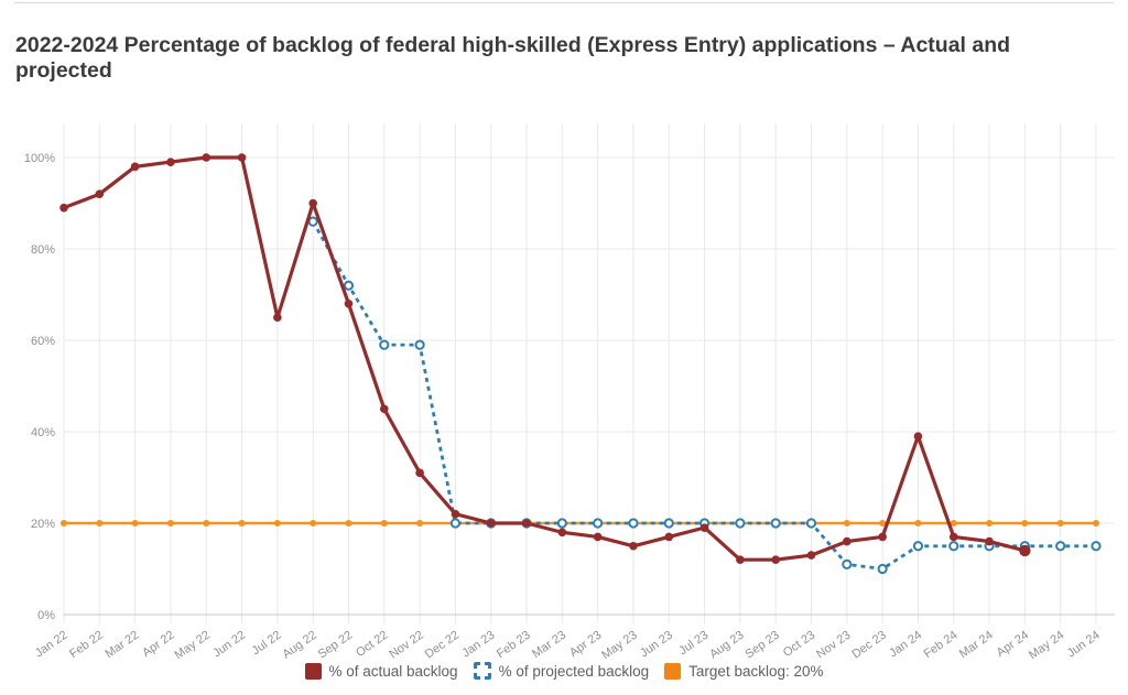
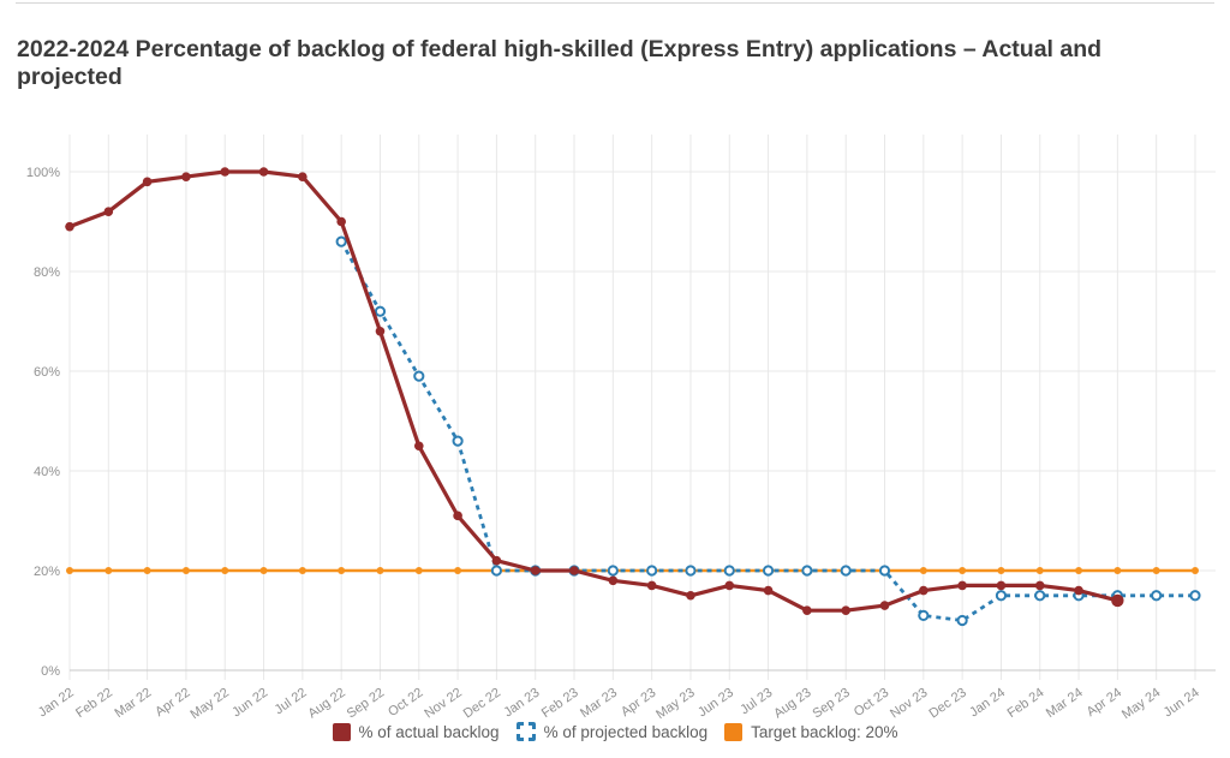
% of actual backlog/Jul 22: 65% -> 99%
% of projected backlog/Nov 22: 59% -> 46%
% of actual backlog/Jul 23: 19% -> 16%
% of actual backlog/Jan 24: 39% -> 17%
